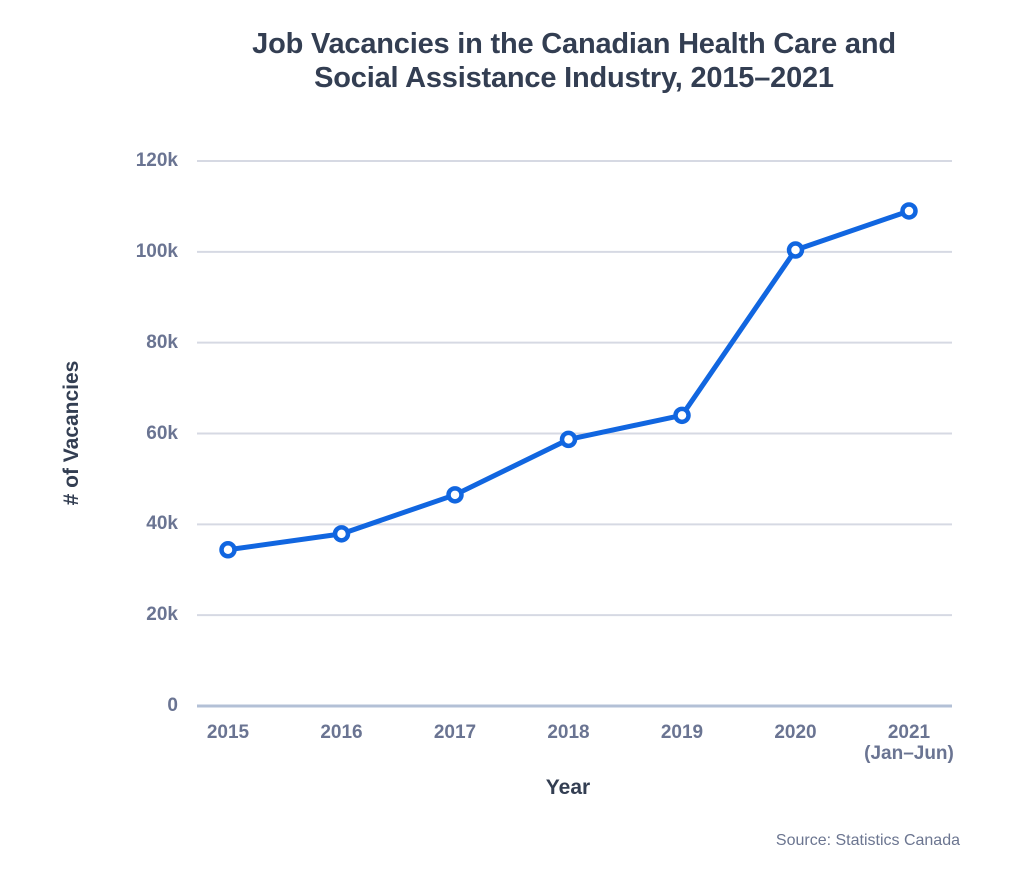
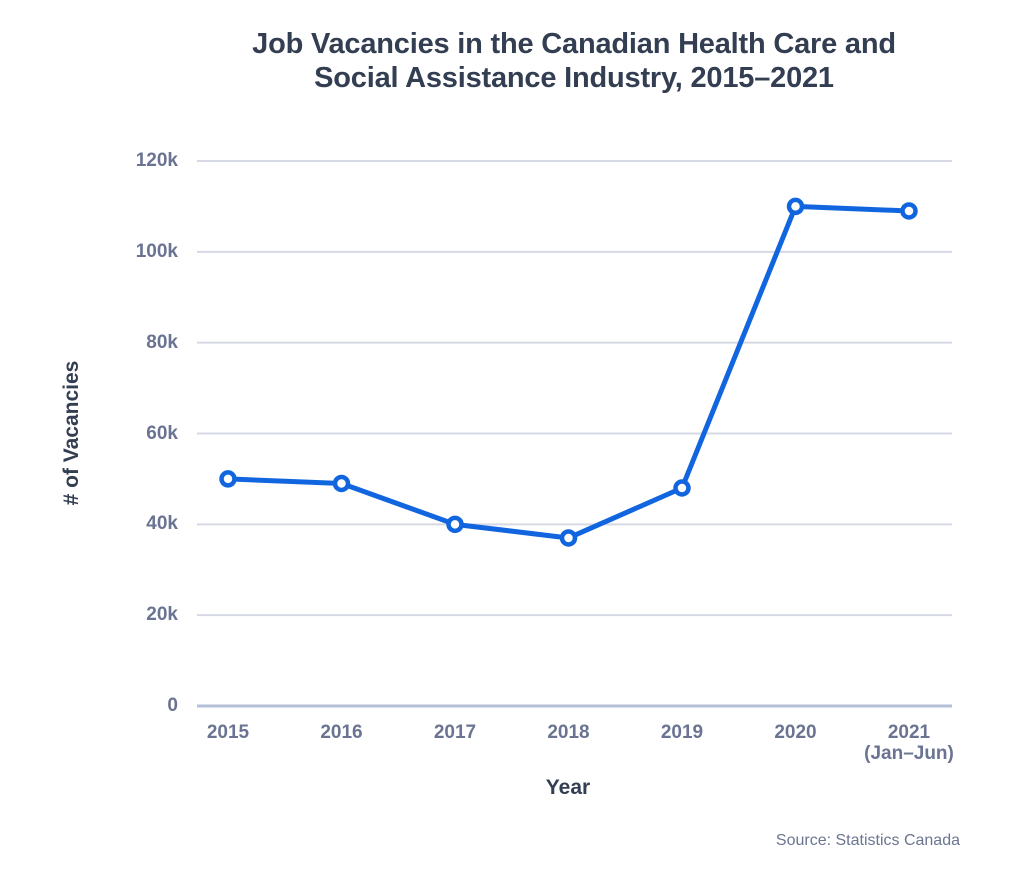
2015: 34k -> 50k
2016: 38k -> 49k
2017: 46k -> 40k
2018: 59k -> 37k
2019: 64k -> 48k
2020: 100k -> 110k
